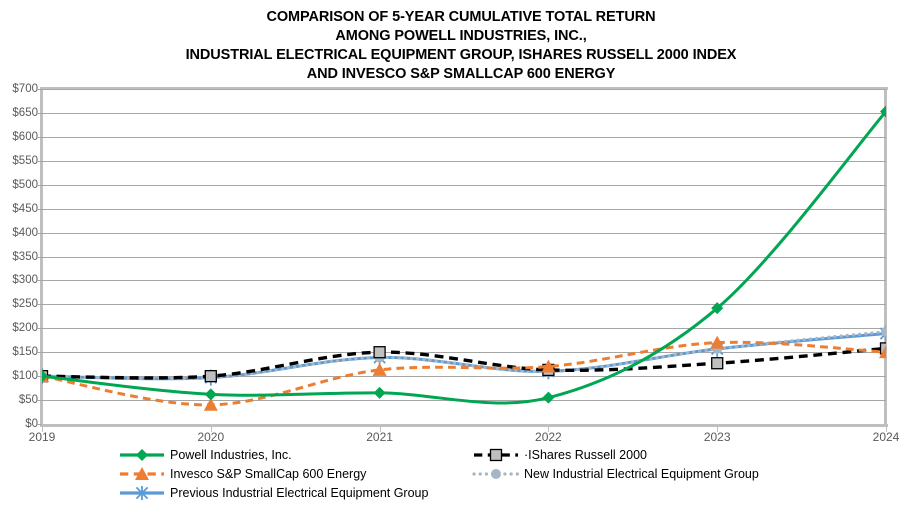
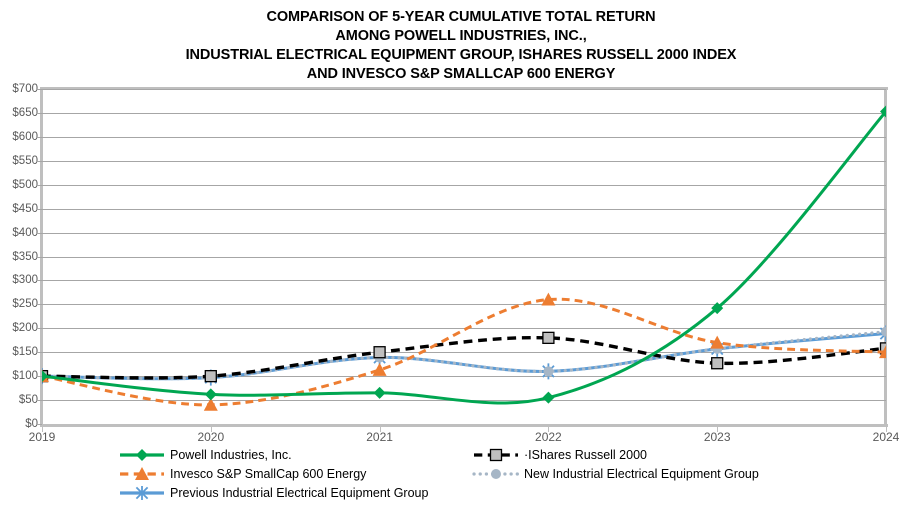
·IShares Russell 2000/2022: $110 -> $180
Invesco S&P SmallCap 600 Energy/2022: $120 -> $260
